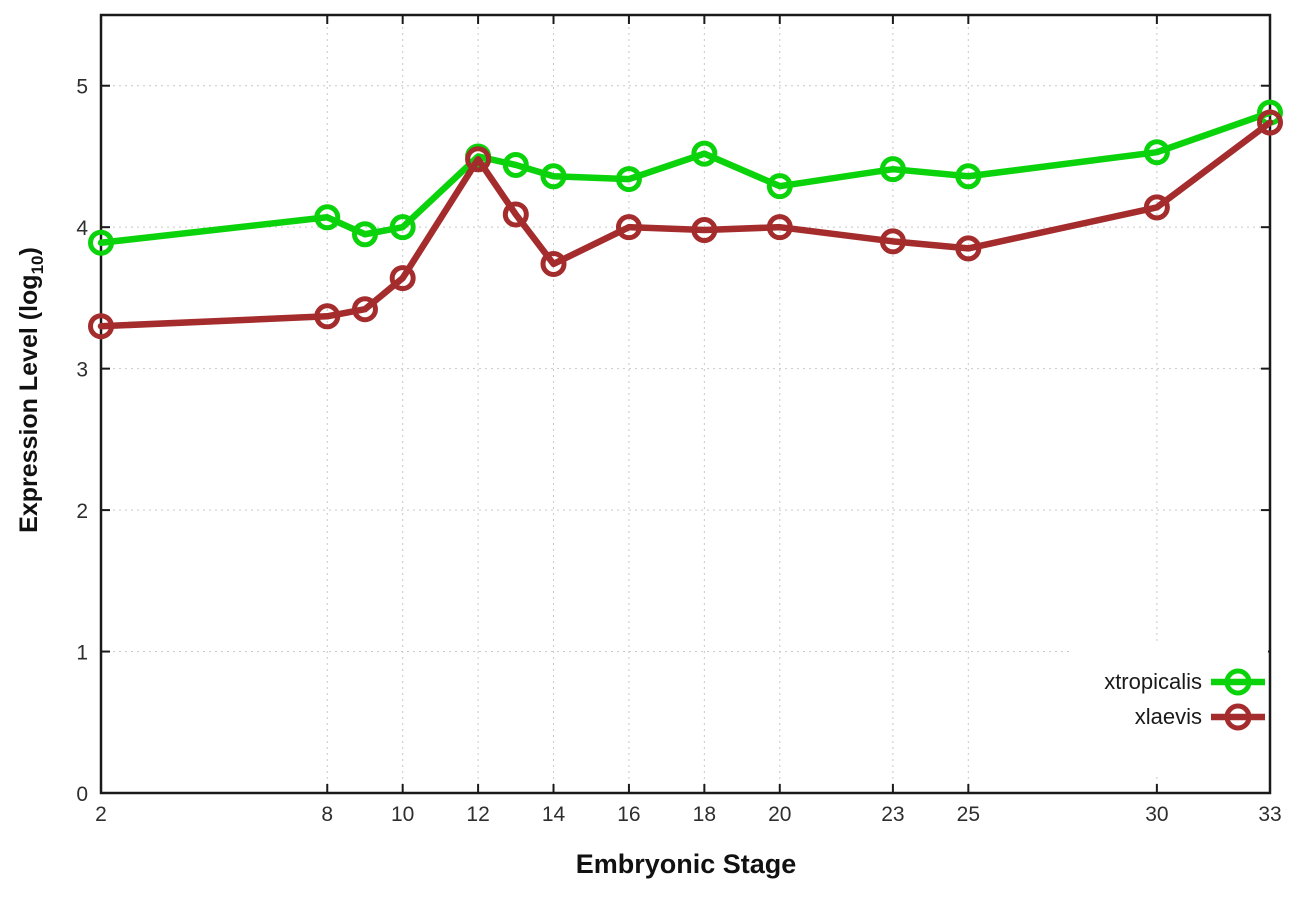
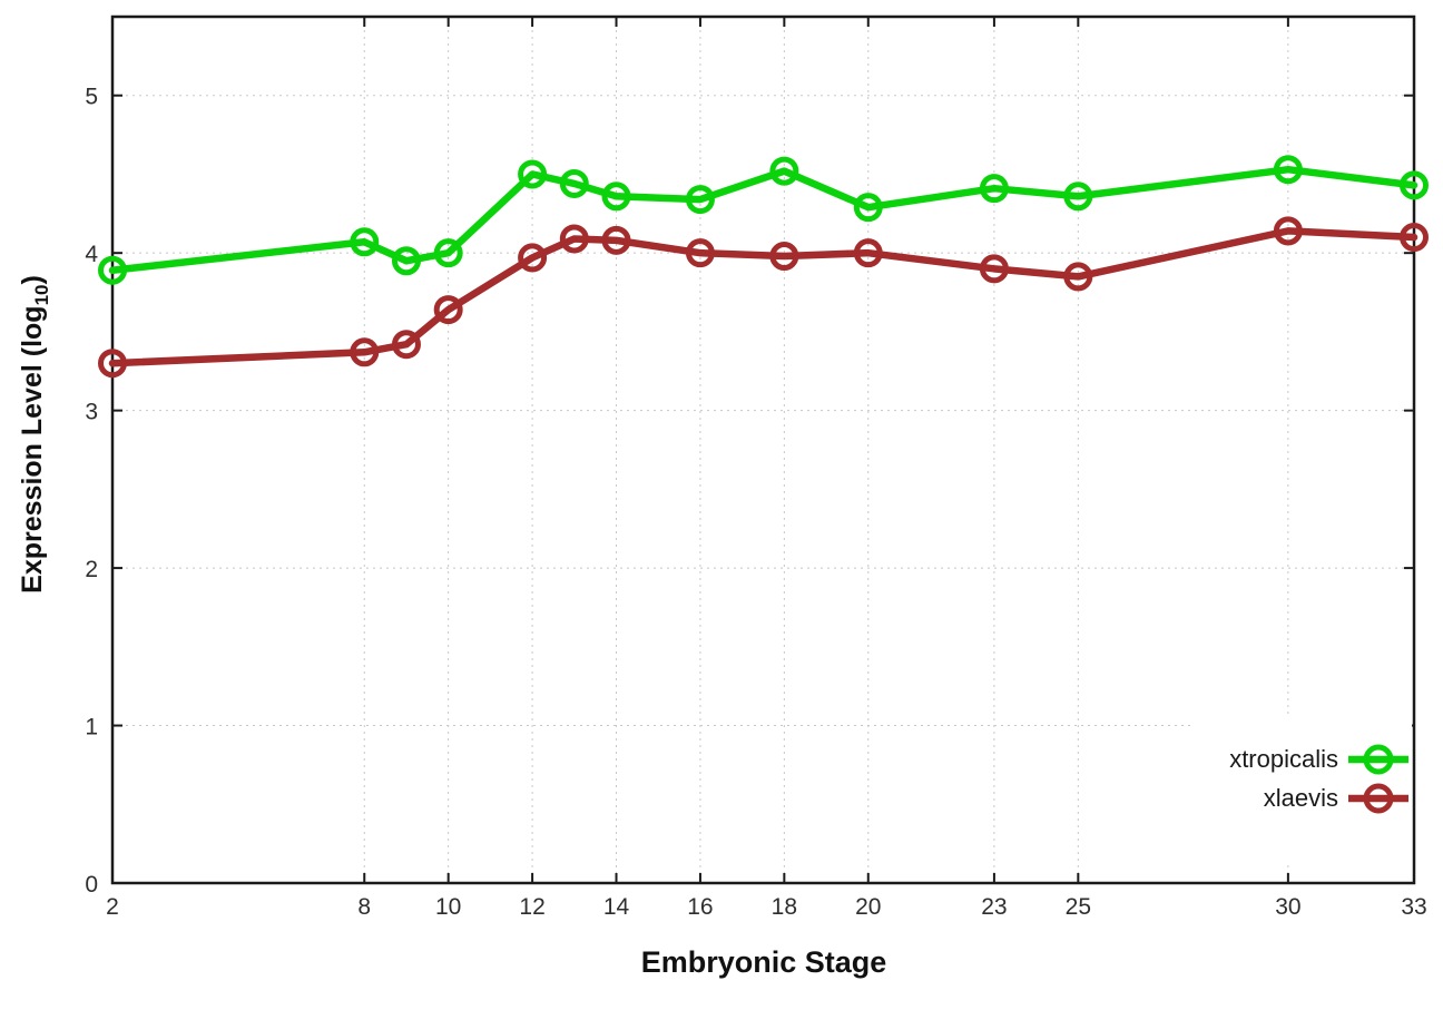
xlaevis/12: 4.48 -> 3.97
xlaevis/14: 3.74 -> 4.08
xtropicalis/33: 4.81 -> 4.43
xlaevis/33: 4.74 -> 4.10
